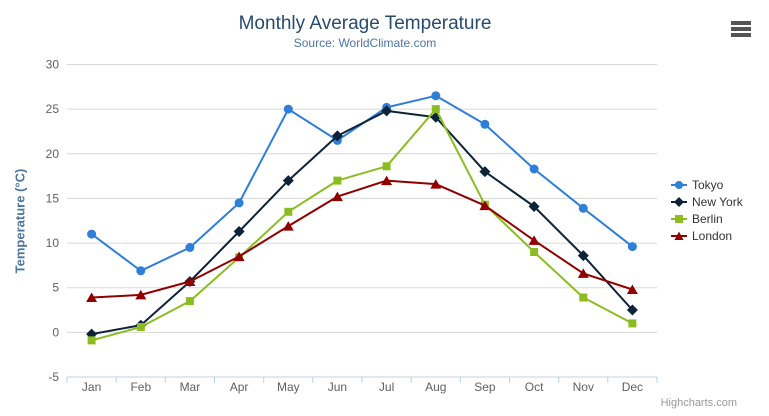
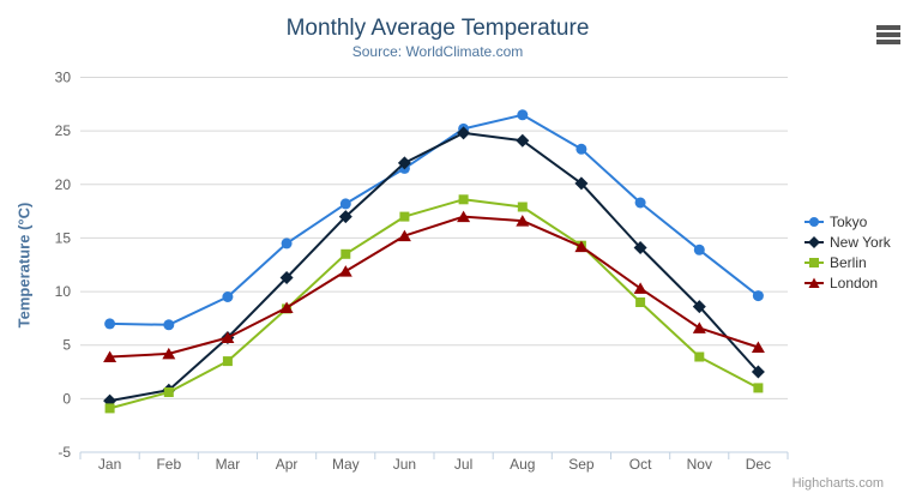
Tokyo/Jan: 11 -> 7
Tokyo/May: 25 -> 18
Berlin/Aug: 25 -> 18
New York/Sep: 18 -> 20
